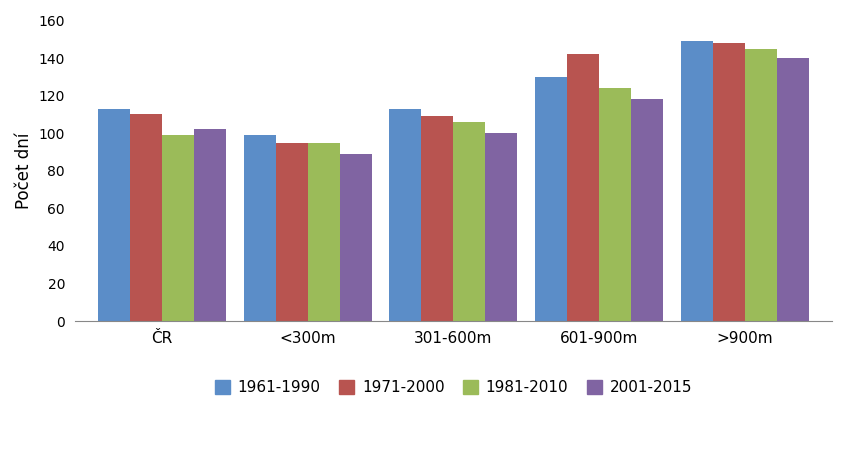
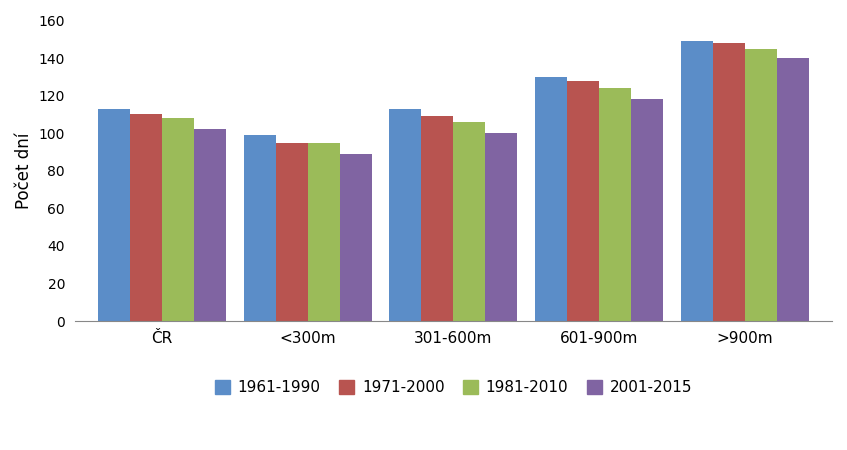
1981-2010/ČR: 99 -> 108
1971-2000/601-900m: 142 -> 128
